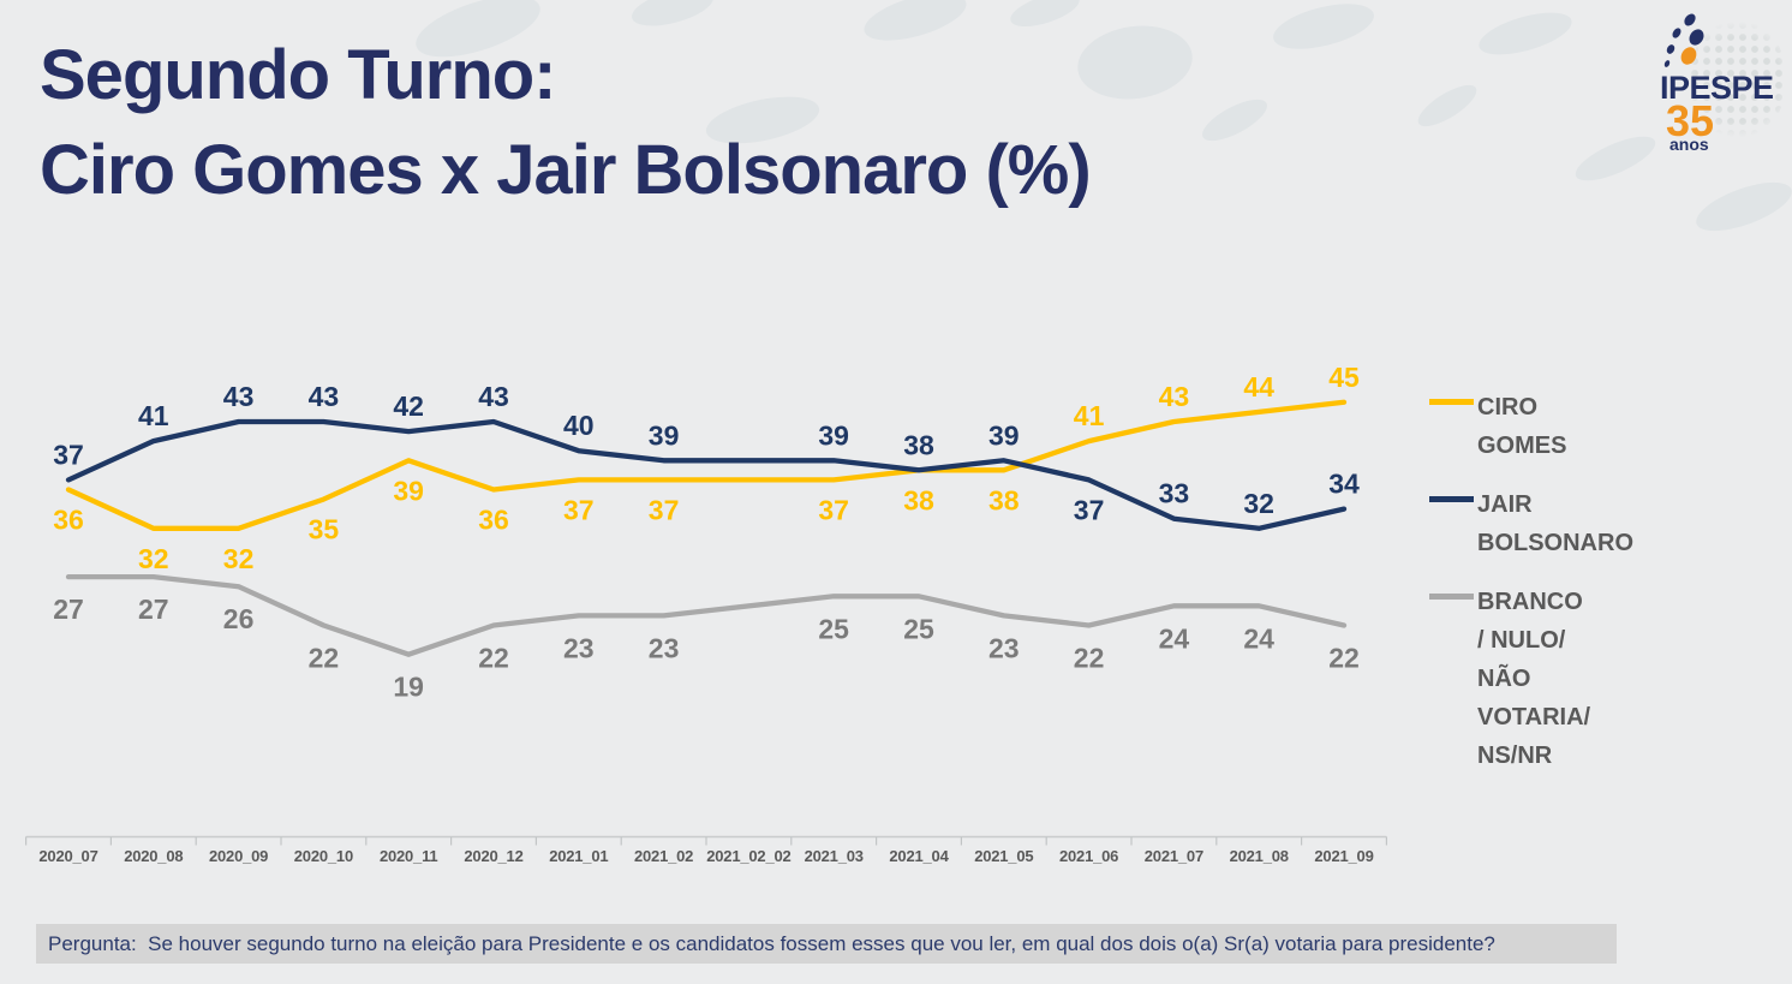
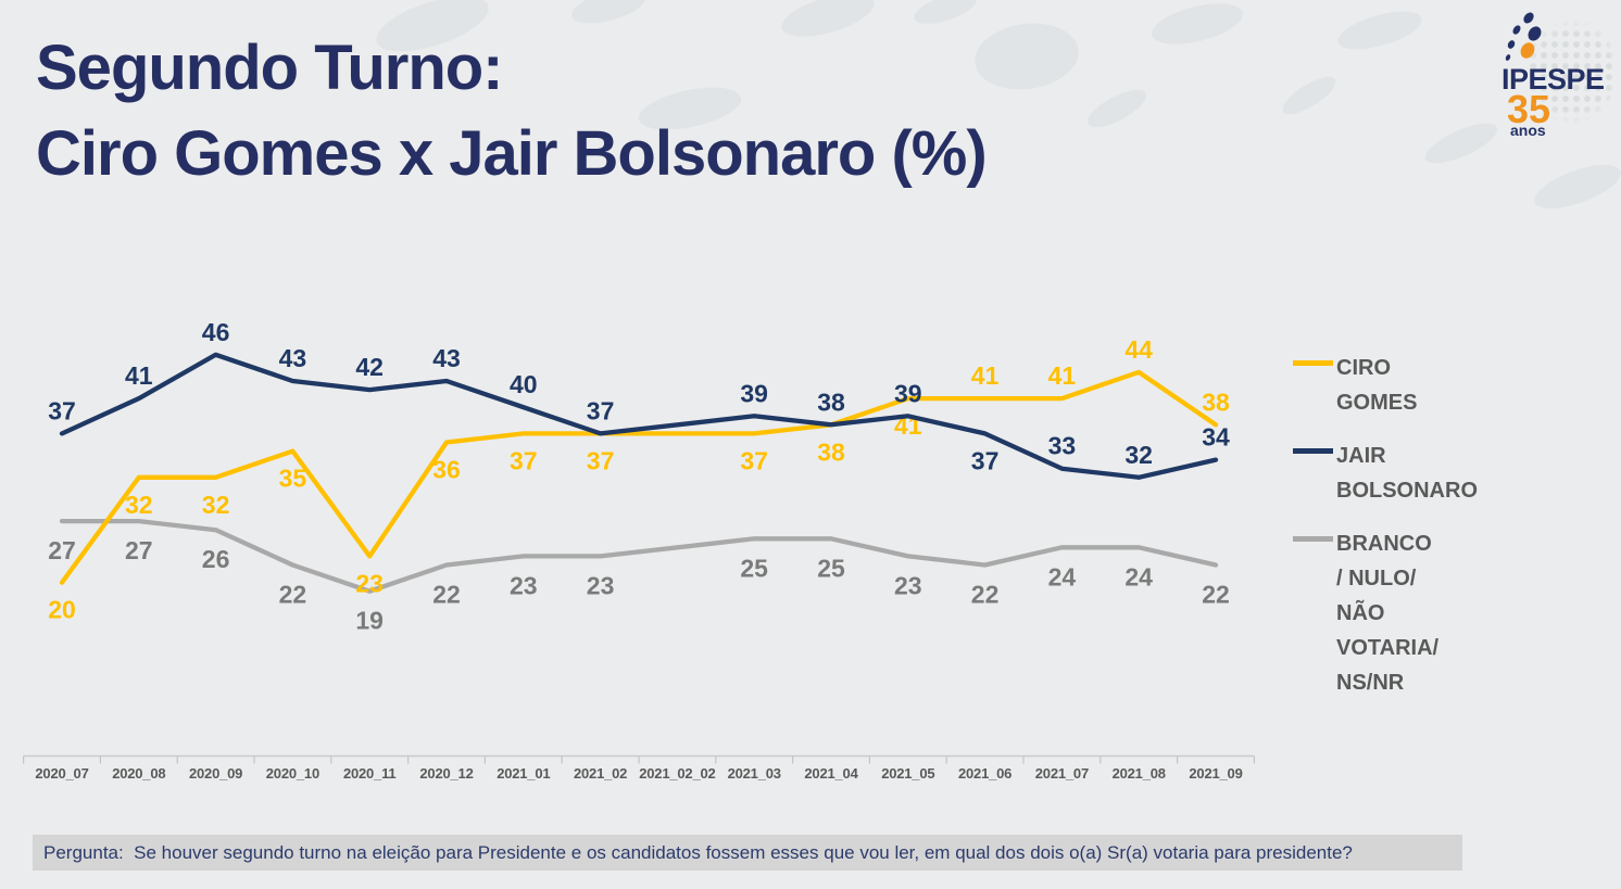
CIRO GOMES/2020_07: 36 -> 20
JAIR BOLSONARO/2020_09: 43 -> 46
CIRO GOMES/2020_11: 39 -> 23
JAIR BOLSONARO/2021_02: 39 -> 37
CIRO GOMES/2021_05: 38 -> 41
CIRO GOMES/2021_07: 43 -> 41
CIRO GOMES/2021_09: 45 -> 38
